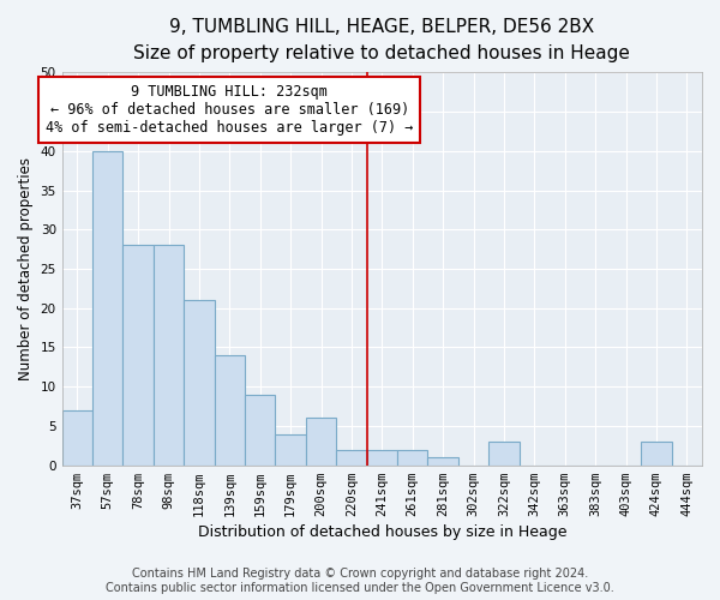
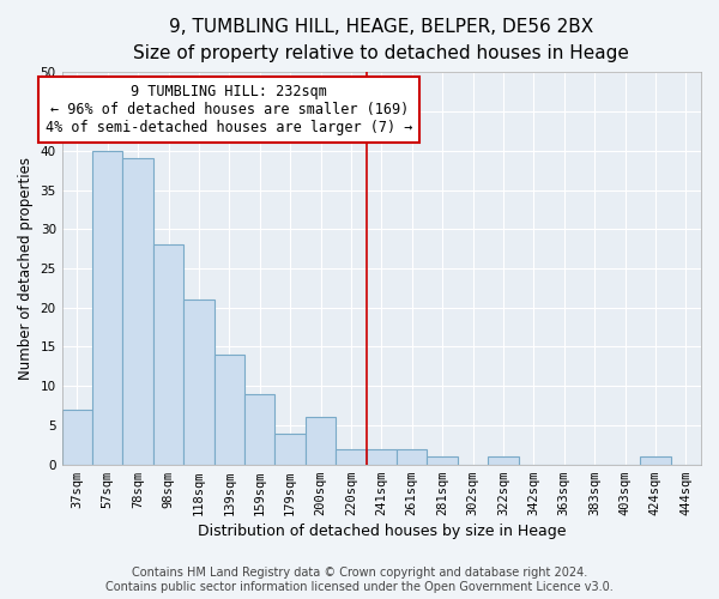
78sqm: 28 -> 39
322sqm: 3 -> 1
424sqm: 3 -> 1
